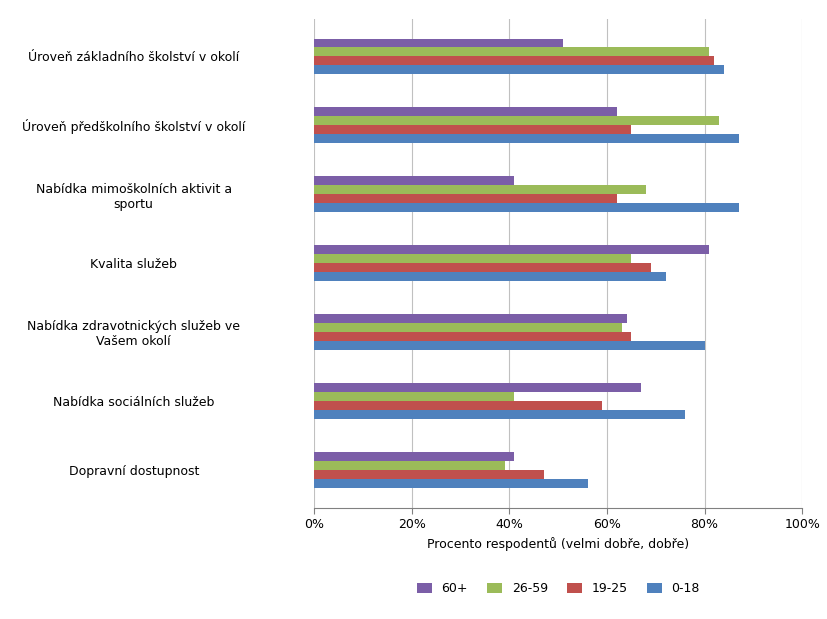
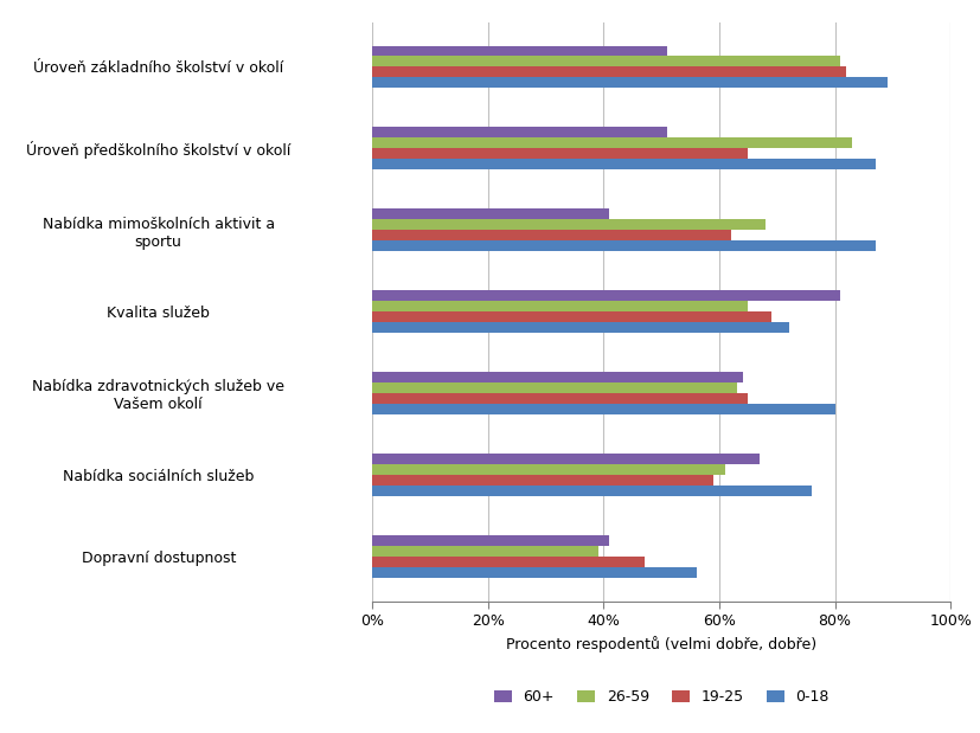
0-18/Úroveň základního školství v okolí: 84% -> 89%
60+/Úroveň předškolního školství v okolí: 62% -> 51%
26-59/Nabídka sociálních služeb: 41% -> 61%
